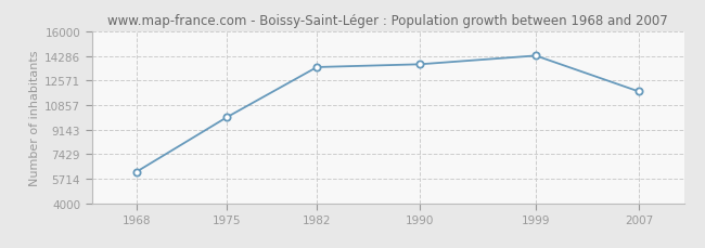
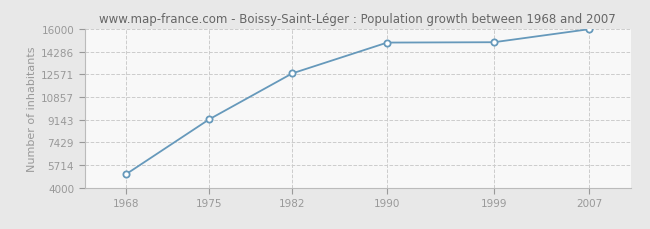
1968: 6200 -> 5000
1975: 10000 -> 9200
1982: 13500 -> 12600
1990: 13700 -> 15000
1999: 14300 -> 15000
2007: 11800 -> 16000
